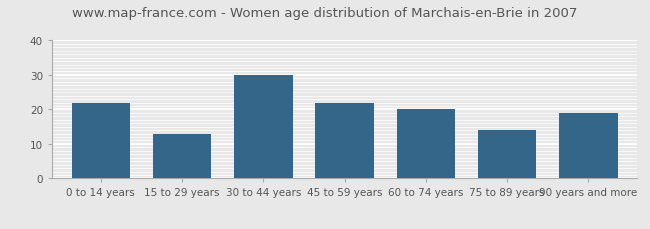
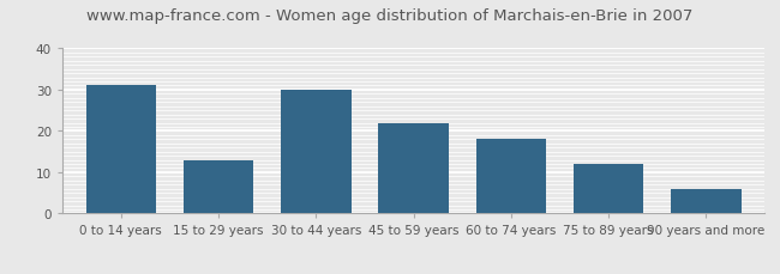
0 to 14 years: 22 -> 31
60 to 74 years: 20 -> 18
75 to 89 years: 14 -> 12
90 years and more: 19 -> 6
